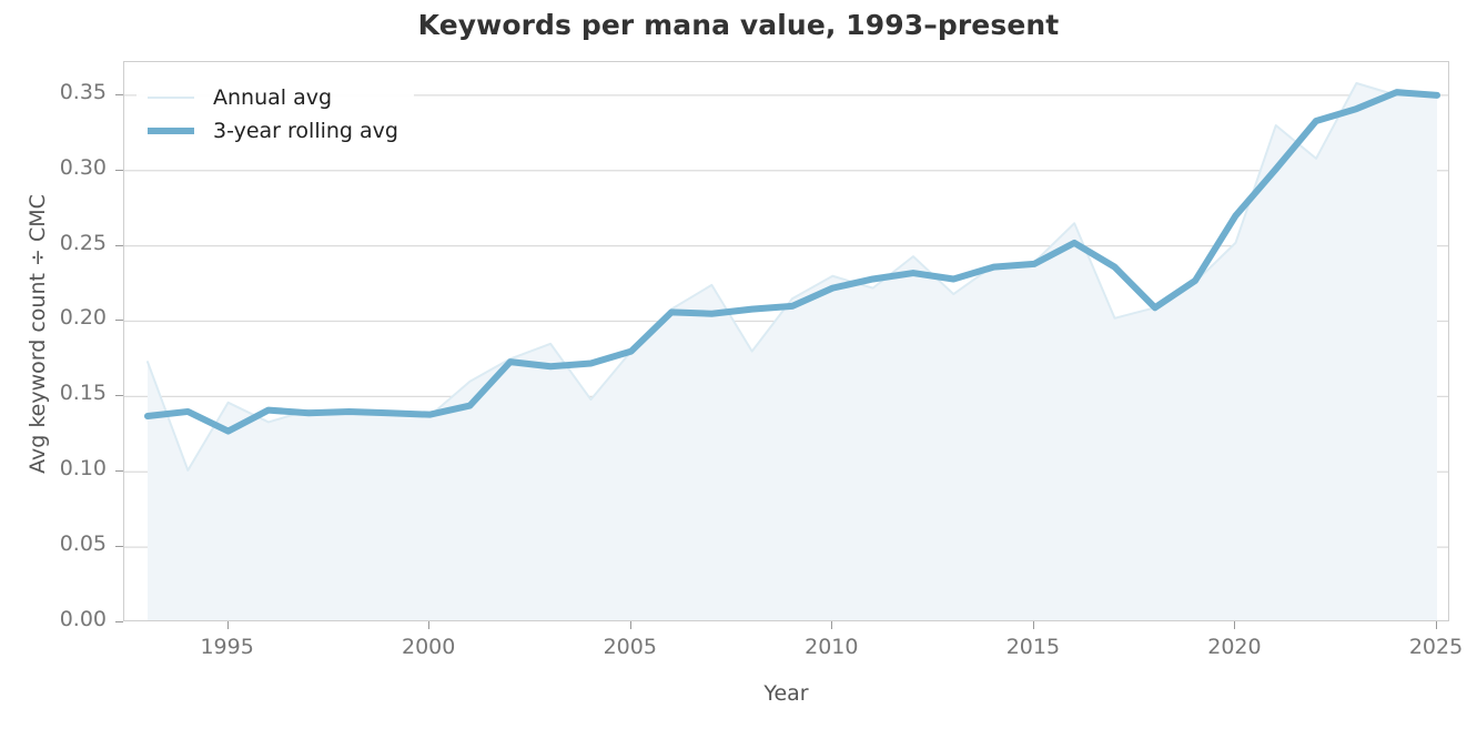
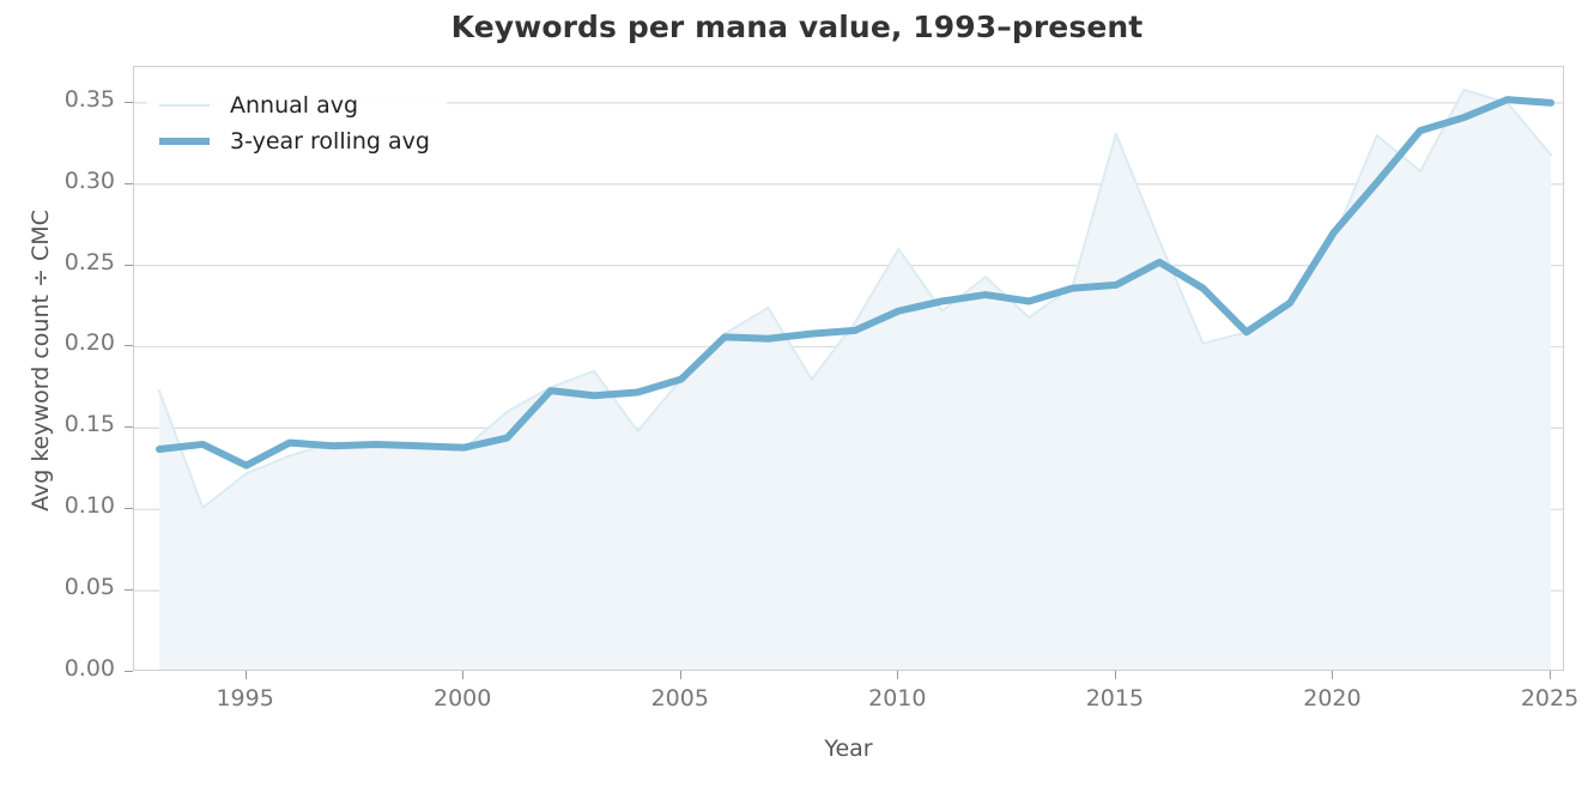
Annual avg/1995: 0.146 -> 0.122
Annual avg/2010: 0.230 -> 0.260
Annual avg/2015: 0.239 -> 0.331
Annual avg/2020: 0.252 -> 0.266
Annual avg/2025: 0.350 -> 0.318
